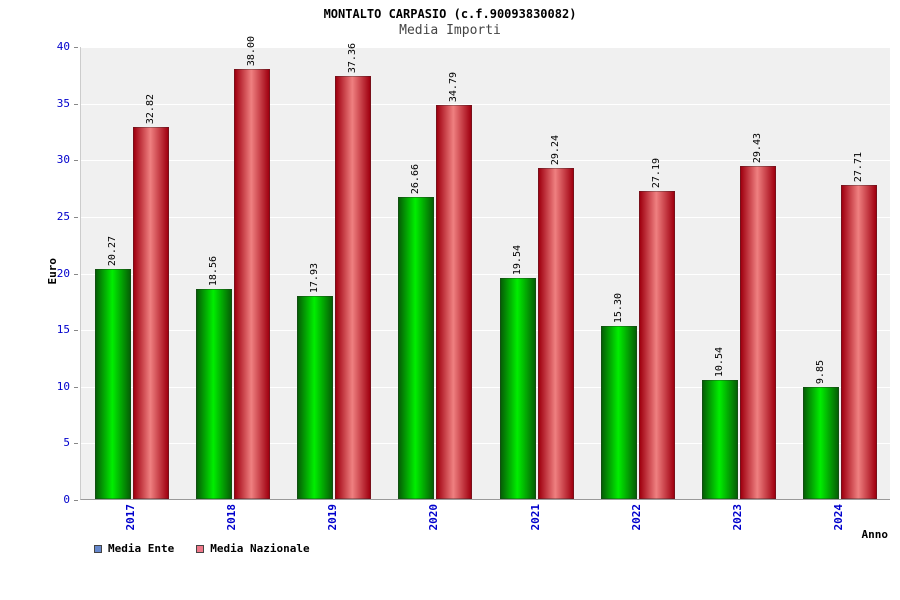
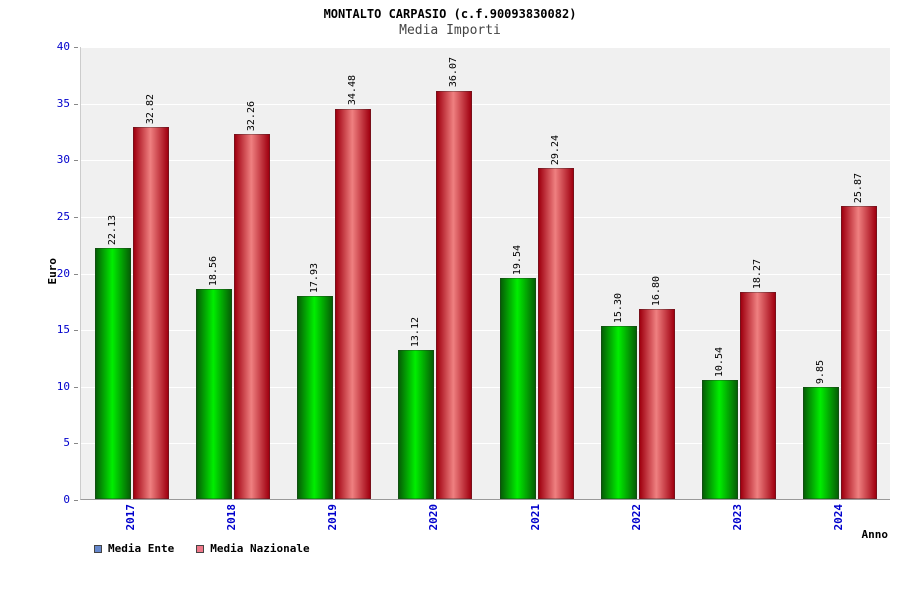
Media Ente/2017: 20.27 -> 22.13
Media Nazionale/2018: 38.00 -> 32.26
Media Nazionale/2019: 37.36 -> 34.48
Media Ente/2020: 26.66 -> 13.12
Media Nazionale/2020: 34.79 -> 36.07
Media Nazionale/2022: 27.19 -> 16.80
Media Nazionale/2023: 29.43 -> 18.27
Media Nazionale/2024: 27.71 -> 25.87
